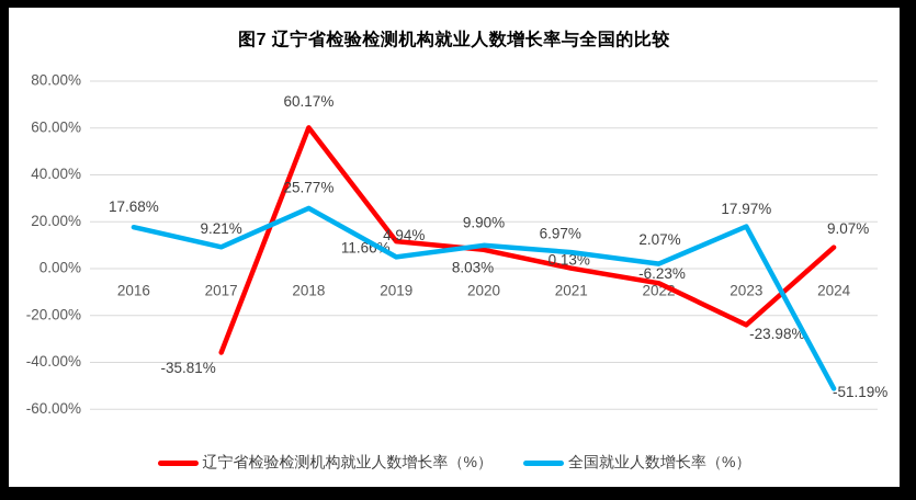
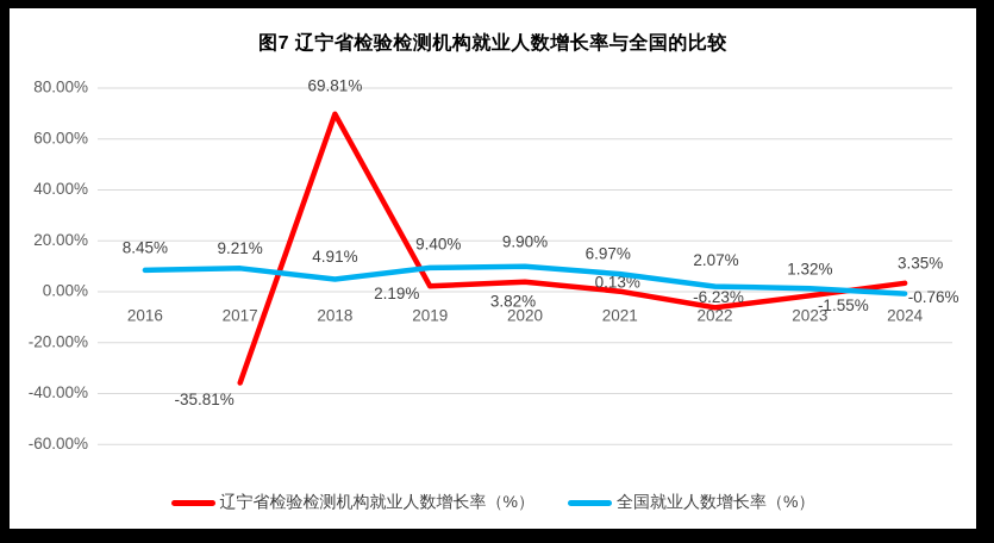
全国就业人数增长率（%）/2016: 17.68% -> 8.45%
辽宁省检验检测机构就业人数增长率（%）/2018: 60.17% -> 69.81%
全国就业人数增长率（%）/2018: 25.77% -> 4.91%
辽宁省检验检测机构就业人数增长率（%）/2019: 11.66% -> 2.19%
全国就业人数增长率（%）/2019: 4.94% -> 9.40%
辽宁省检验检测机构就业人数增长率（%）/2020: 8.03% -> 3.82%
辽宁省检验检测机构就业人数增长率（%）/2023: -23.98% -> -1.55%
全国就业人数增长率（%）/2023: 17.97% -> 1.32%
辽宁省检验检测机构就业人数增长率（%）/2024: 9.07% -> 3.35%
全国就业人数增长率（%）/2024: -51.19% -> -0.76%
